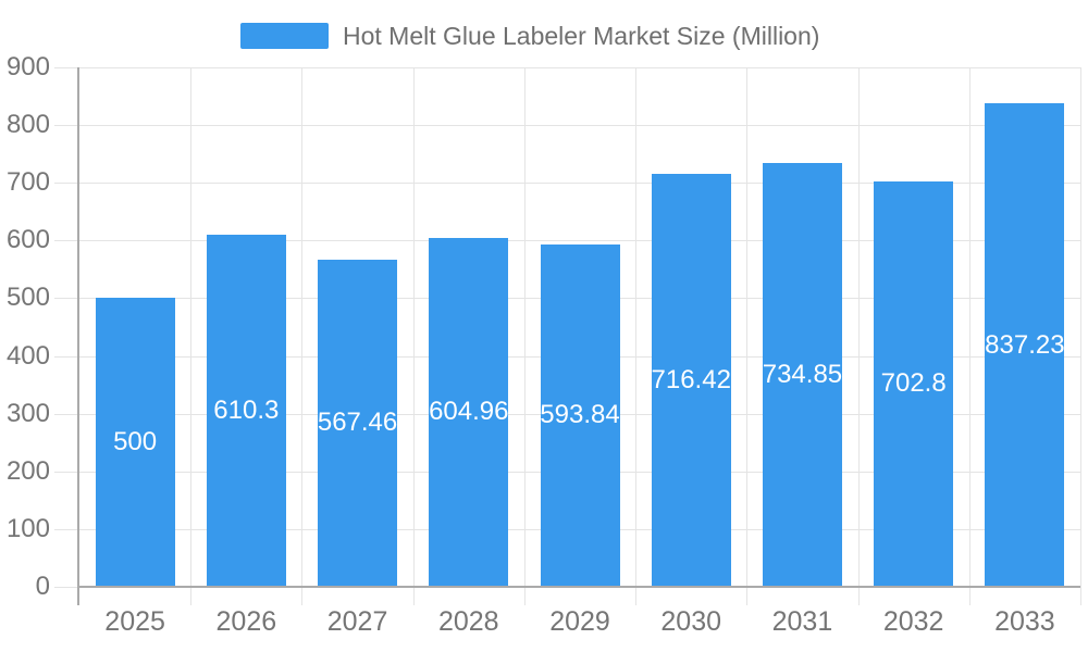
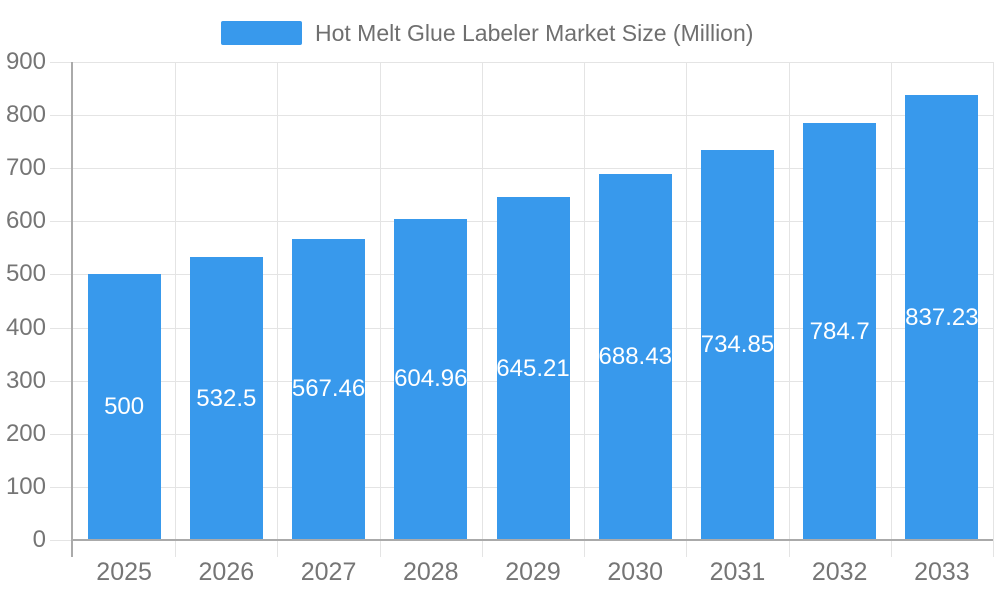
2026: 610.3 -> 532.5
2029: 593.84 -> 645.21
2030: 716.42 -> 688.43
2032: 702.8 -> 784.7
